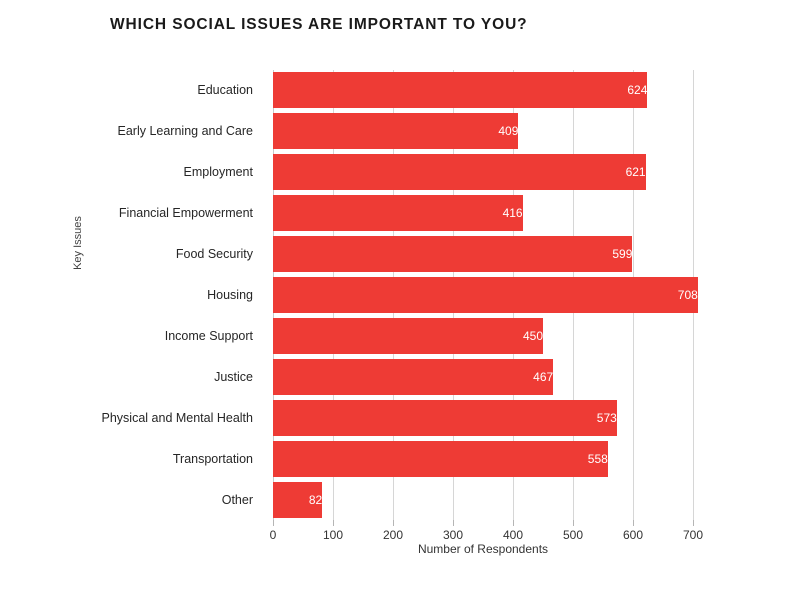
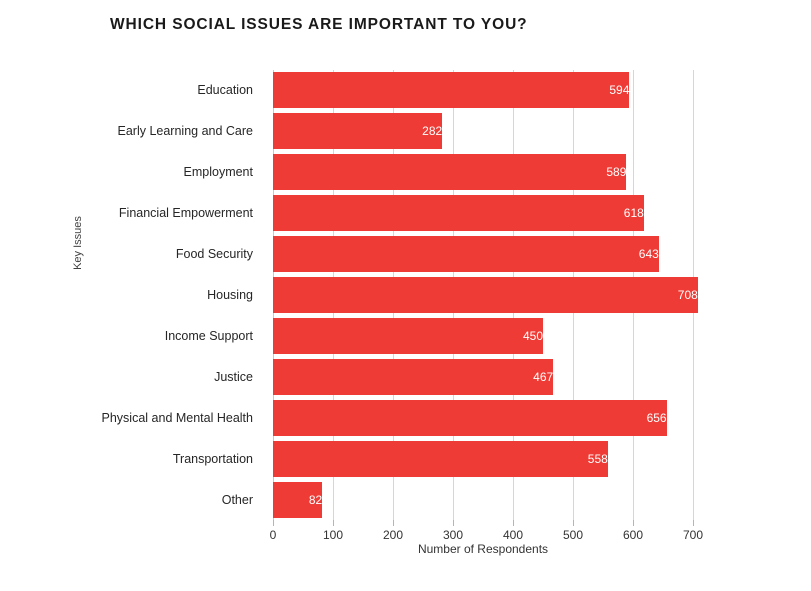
Education: 624 -> 594
Early Learning and Care: 409 -> 282
Employment: 621 -> 589
Financial Empowerment: 416 -> 618
Food Security: 599 -> 643
Physical and Mental Health: 573 -> 656
